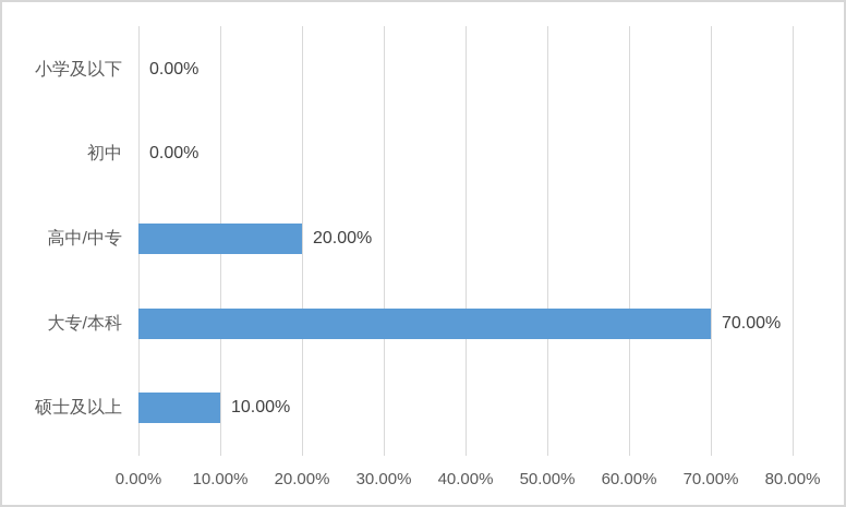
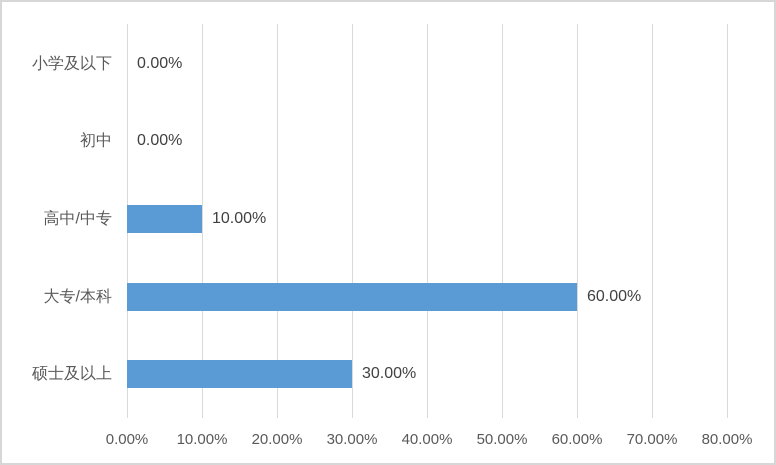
高中/中专: 20.00% -> 10.00%
大专/本科: 70.00% -> 60.00%
硕士及以上: 10.00% -> 30.00%
